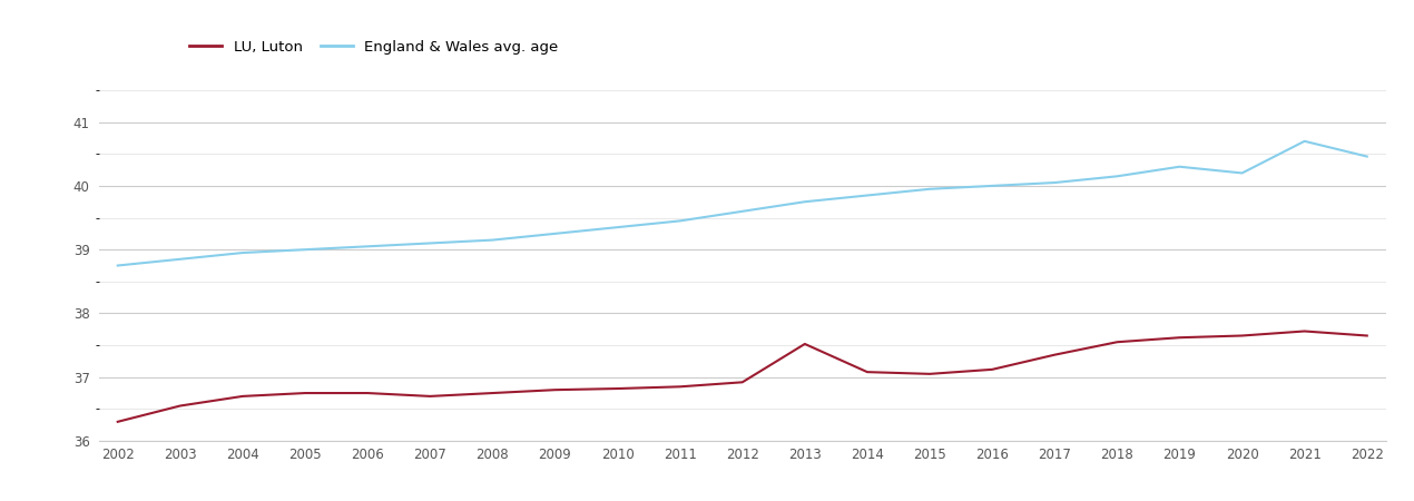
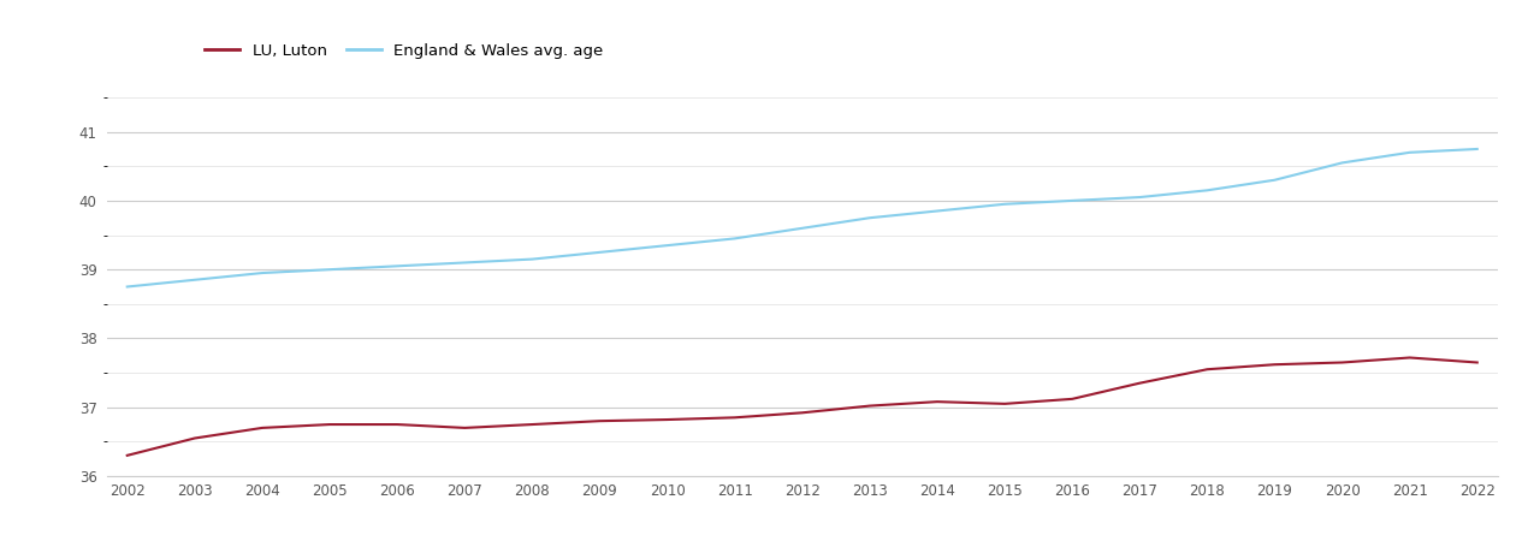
LU, Luton/2013: 37.52 -> 37.02
England & Wales avg. age/2020: 40.20 -> 40.55
England & Wales avg. age/2022: 40.46 -> 40.75
